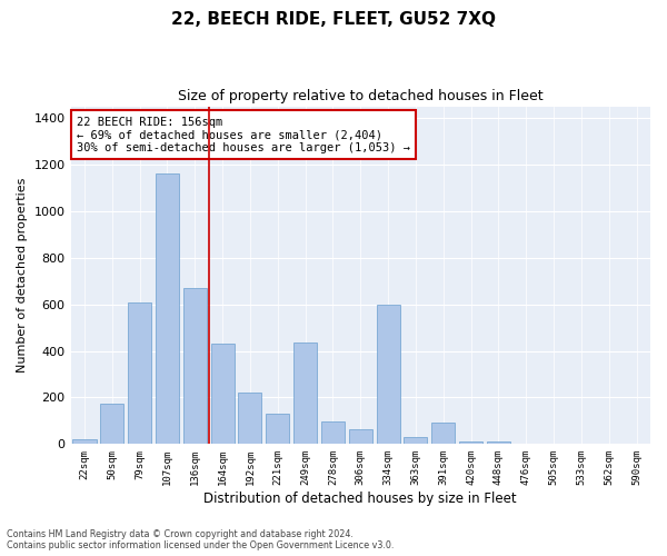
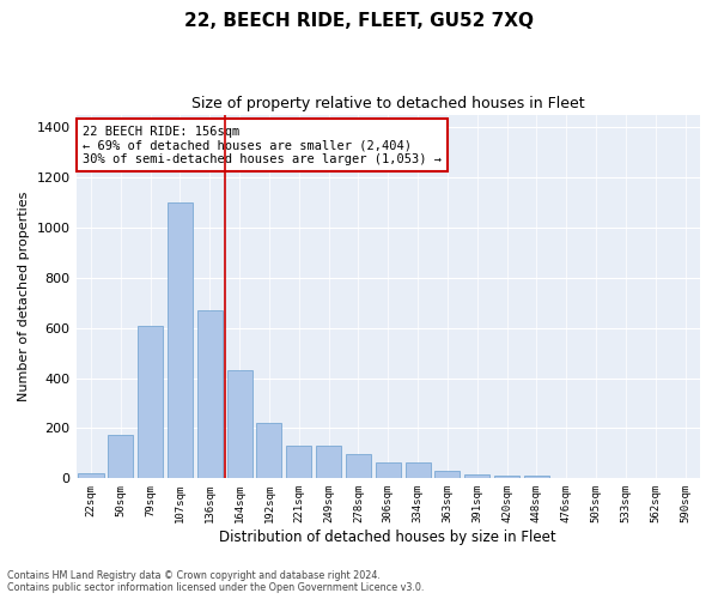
107sqm: 1160 -> 1100
249sqm: 435 -> 130
334sqm: 600 -> 65
391sqm: 90 -> 18
